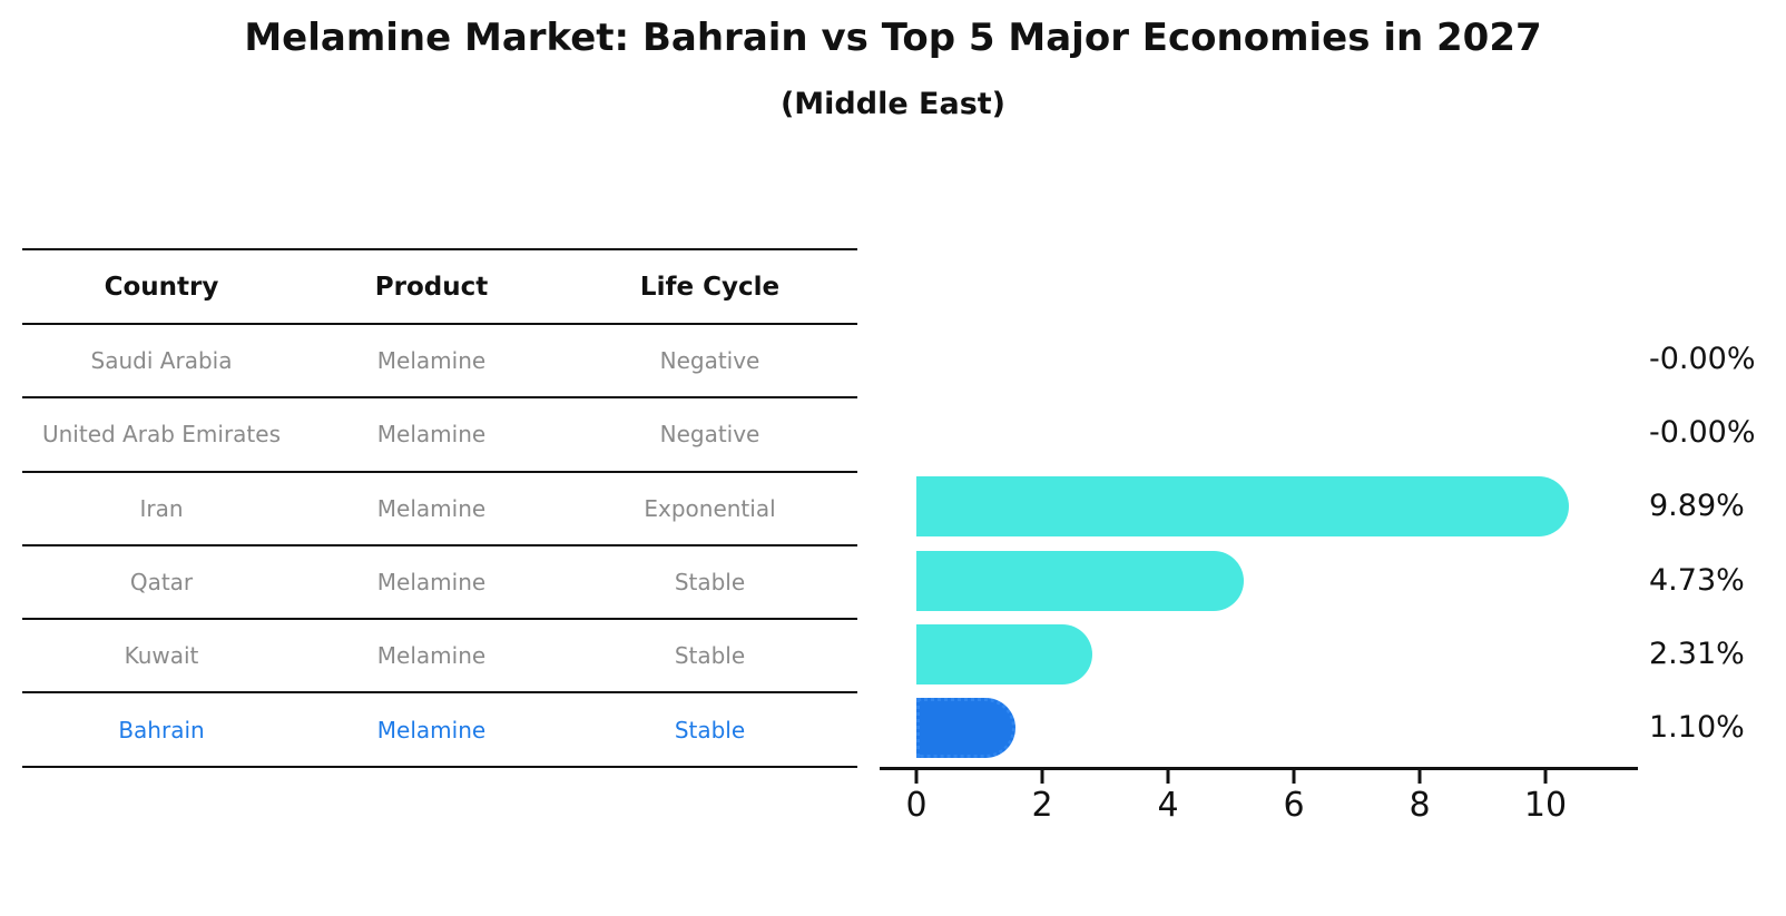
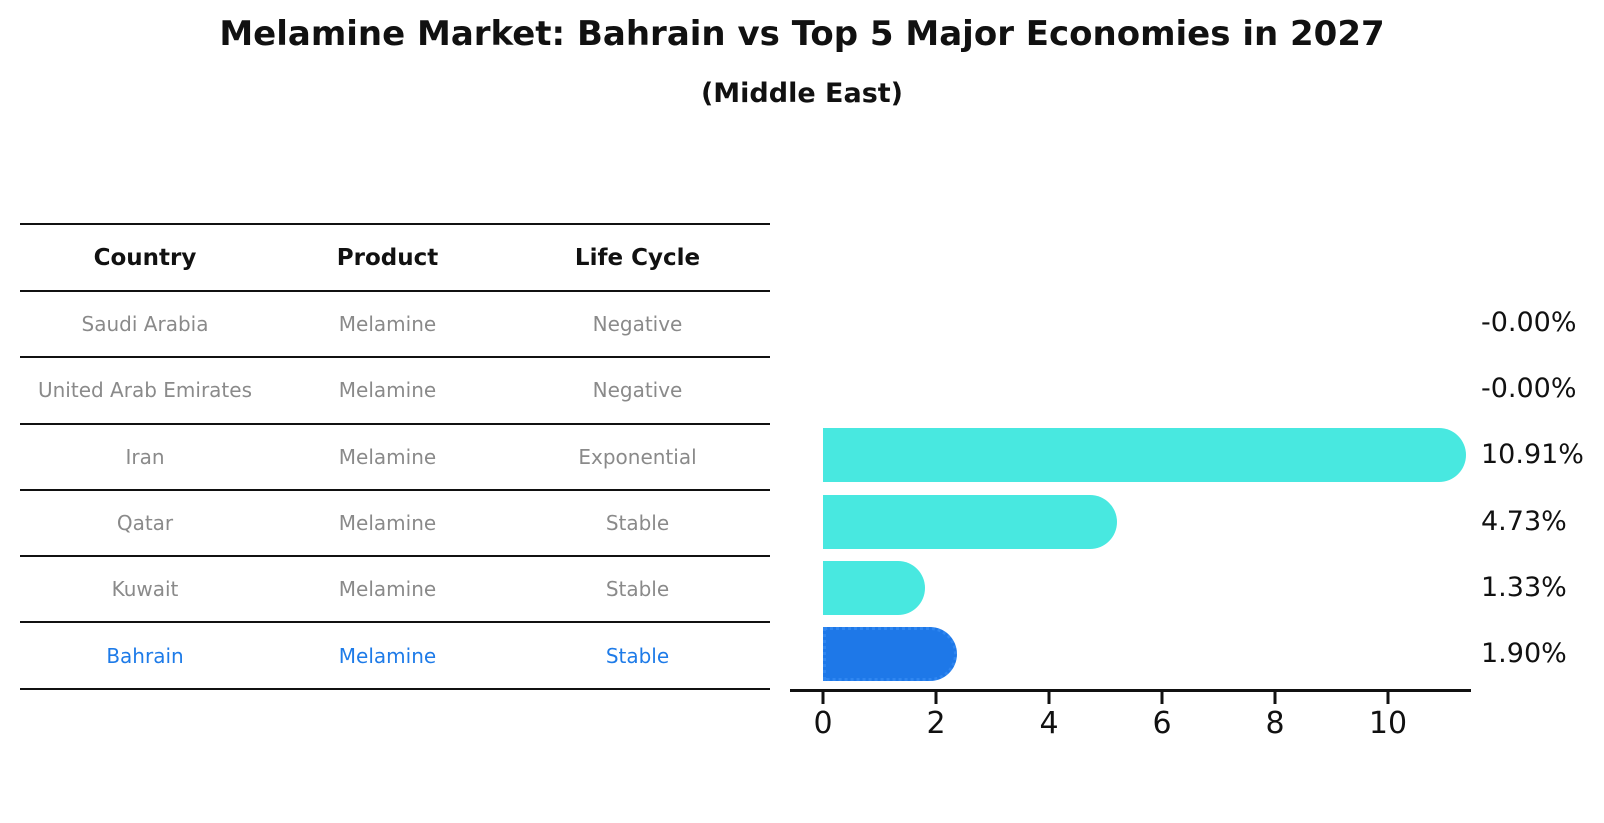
Iran: 9.89% -> 10.91%
Kuwait: 2.31% -> 1.33%
Bahrain: 1.10% -> 1.90%
